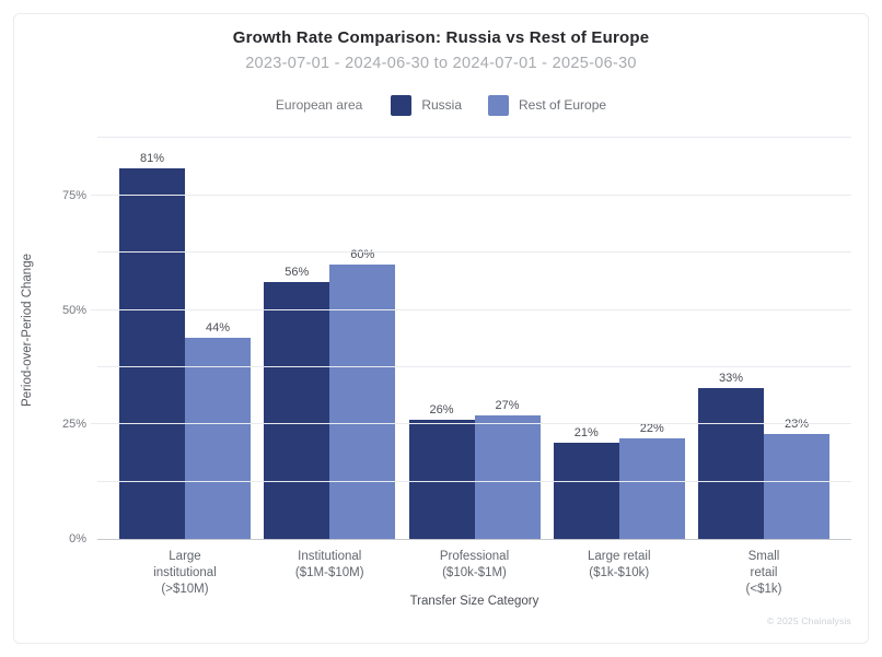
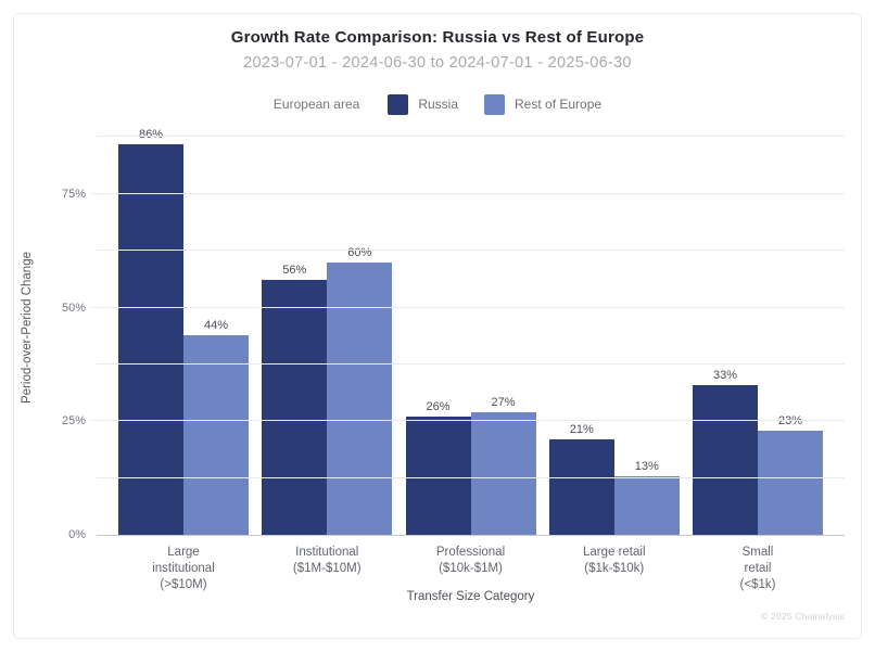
Russia/Large institutional (>$10M): 81% -> 86%
Rest of Europe/Large retail ($1k-$10k): 22% -> 13%
